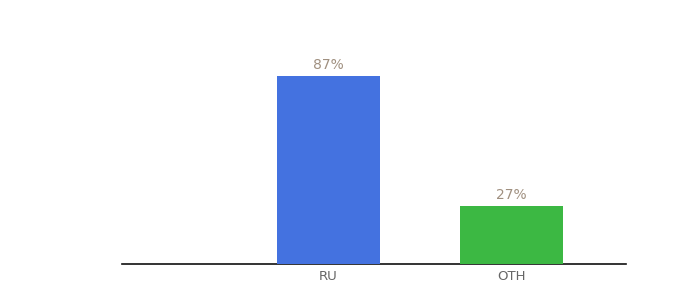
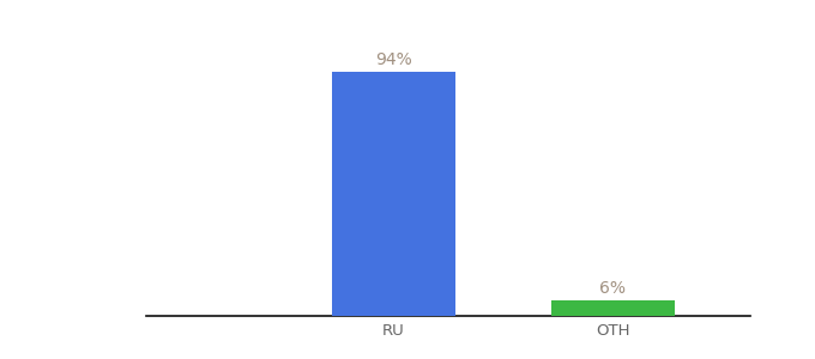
RU: 87% -> 94%
OTH: 27% -> 6%
